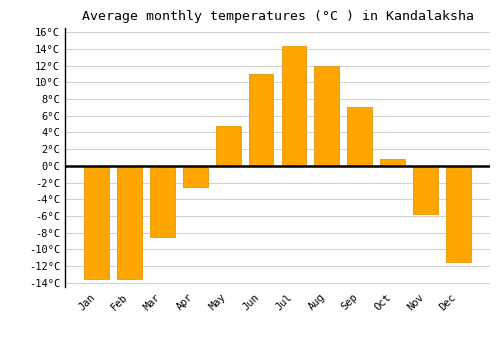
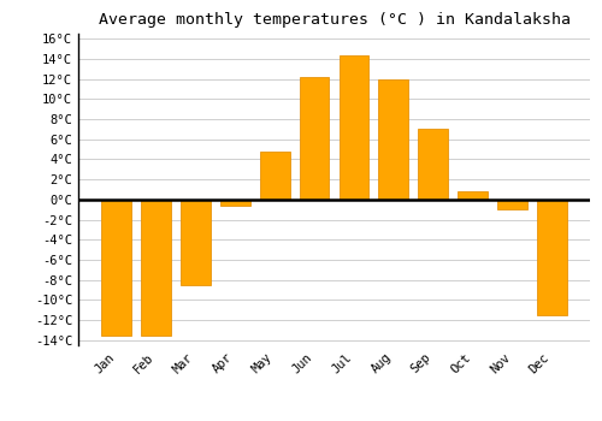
Apr: -2.5°C -> -0.6°C
Jun: 11.0°C -> 12.2°C
Nov: -5.8°C -> -1.0°C
